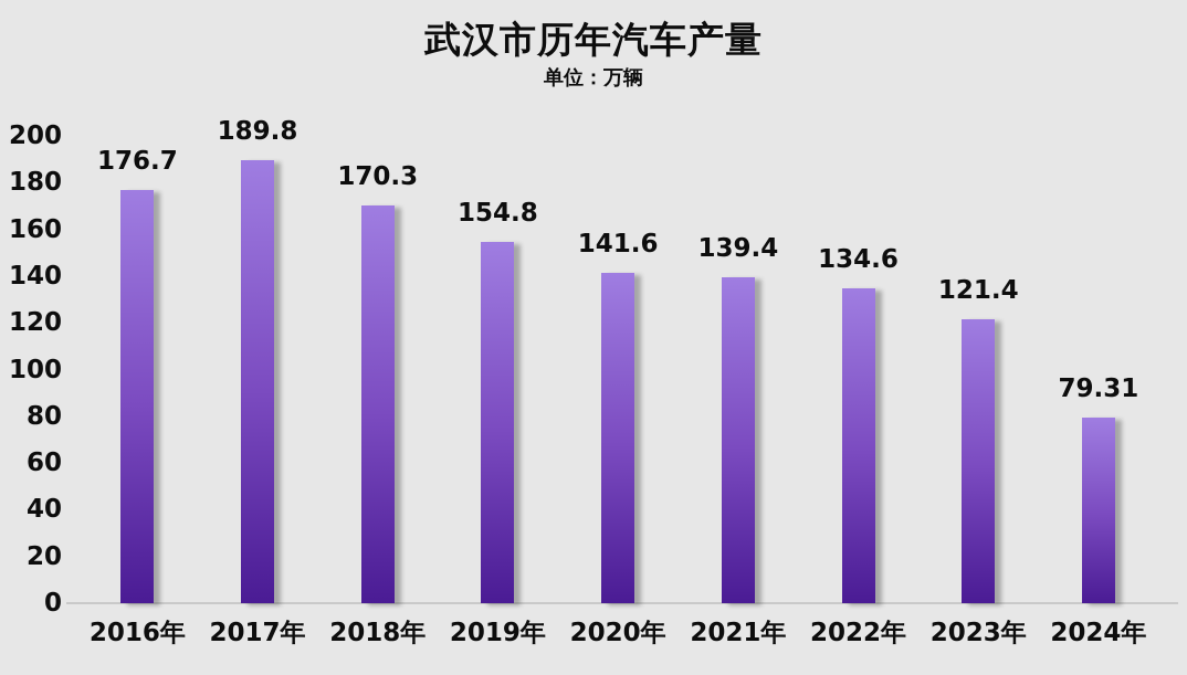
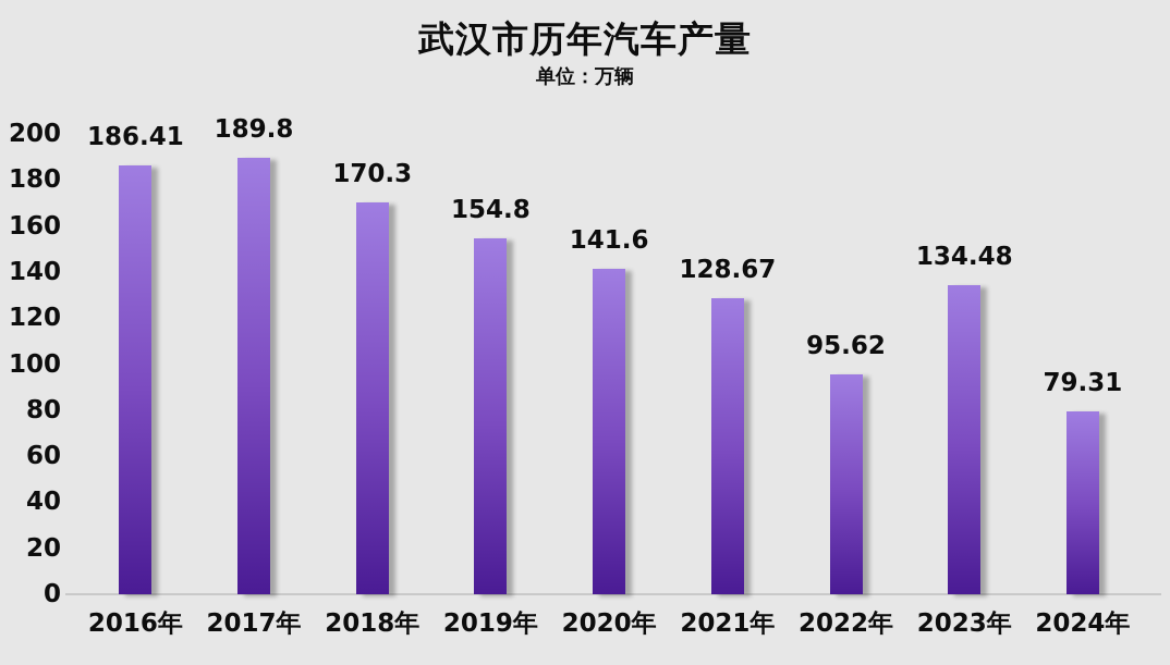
2016年: 176.7 -> 186.41
2021年: 139.4 -> 128.67
2022年: 134.6 -> 95.62
2023年: 121.4 -> 134.48
